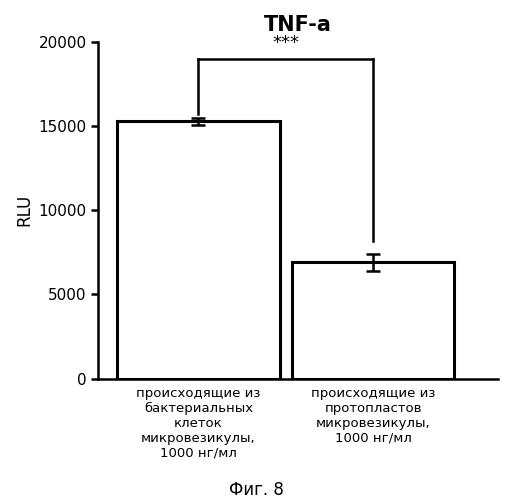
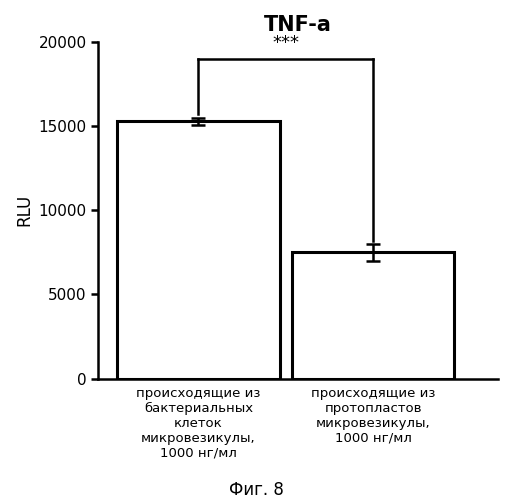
происходящие из протопластов микровезикулы, 1000 нг/мл: 6900 -> 7500
